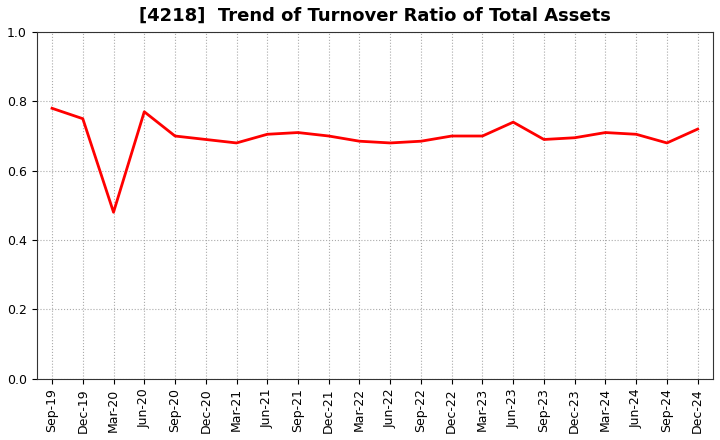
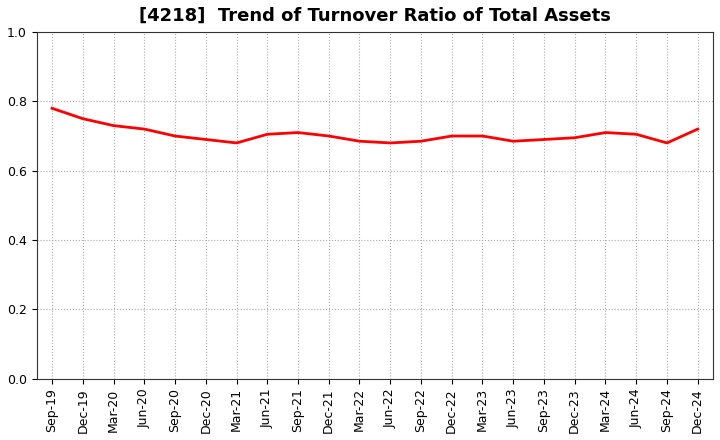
Mar-20: 0.480 -> 0.730
Jun-20: 0.770 -> 0.720
Jun-23: 0.740 -> 0.685
